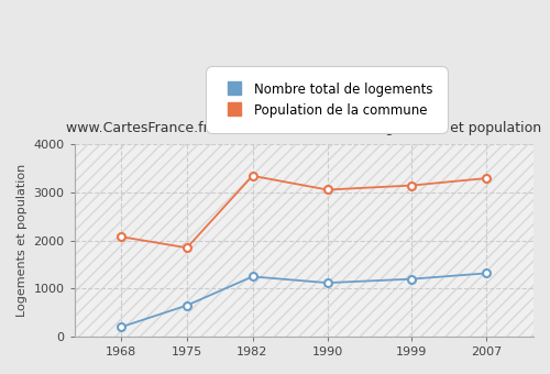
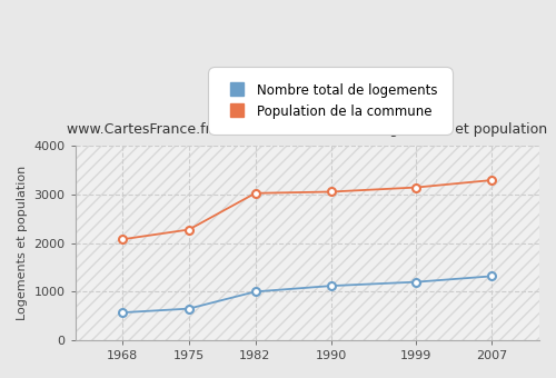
Nombre total de logements/1968: 200 -> 570
Population de la commune/1975: 1850 -> 2280
Nombre total de logements/1982: 1250 -> 1000
Population de la commune/1982: 3350 -> 3030
